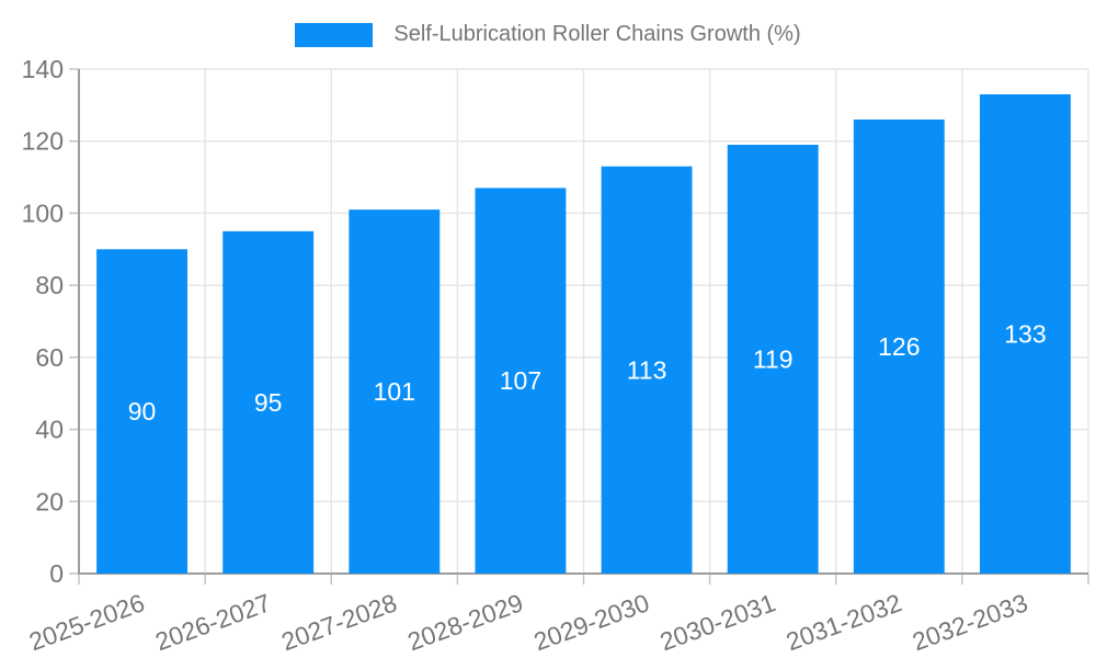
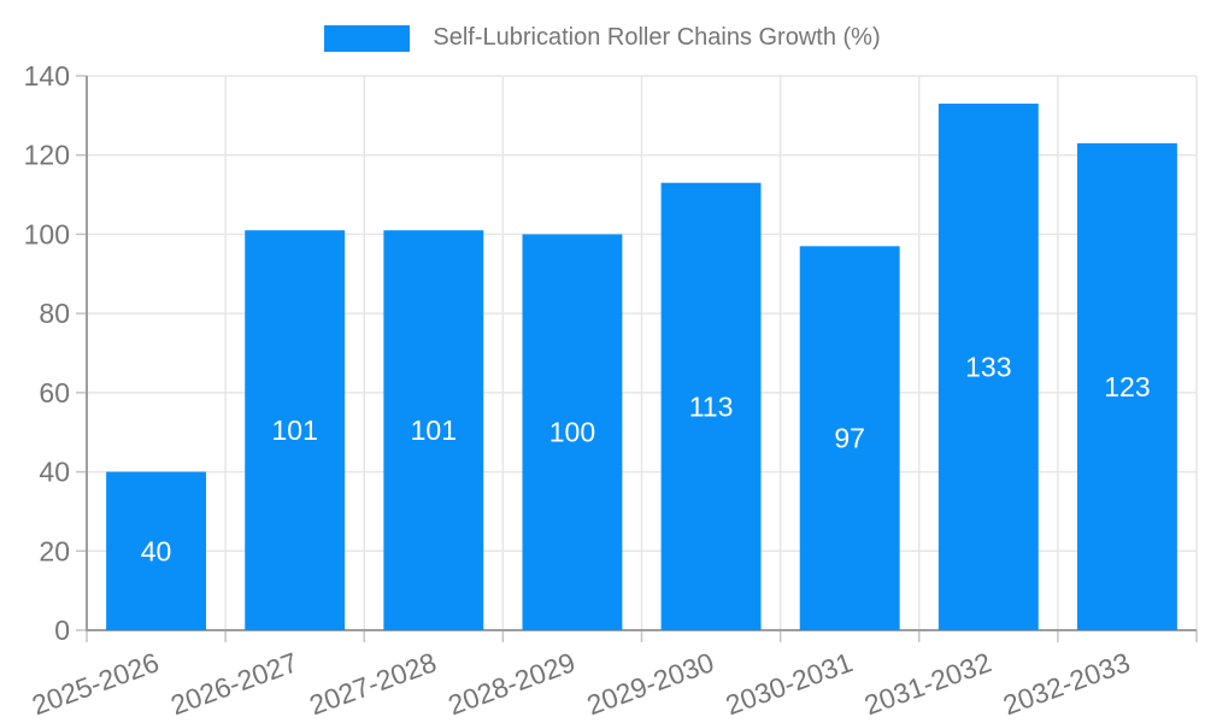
2025-2026: 90 -> 40
2026-2027: 95 -> 101
2028-2029: 107 -> 100
2030-2031: 119 -> 97
2031-2032: 126 -> 133
2032-2033: 133 -> 123
